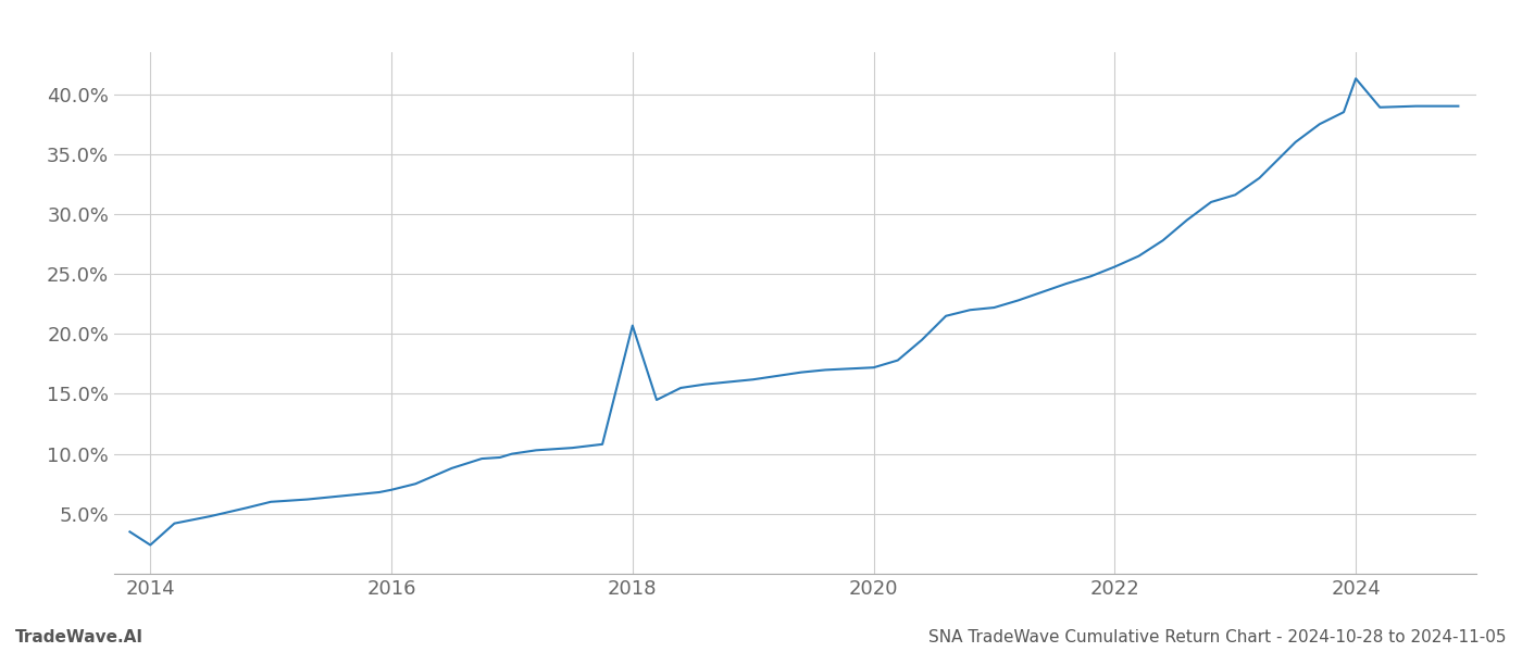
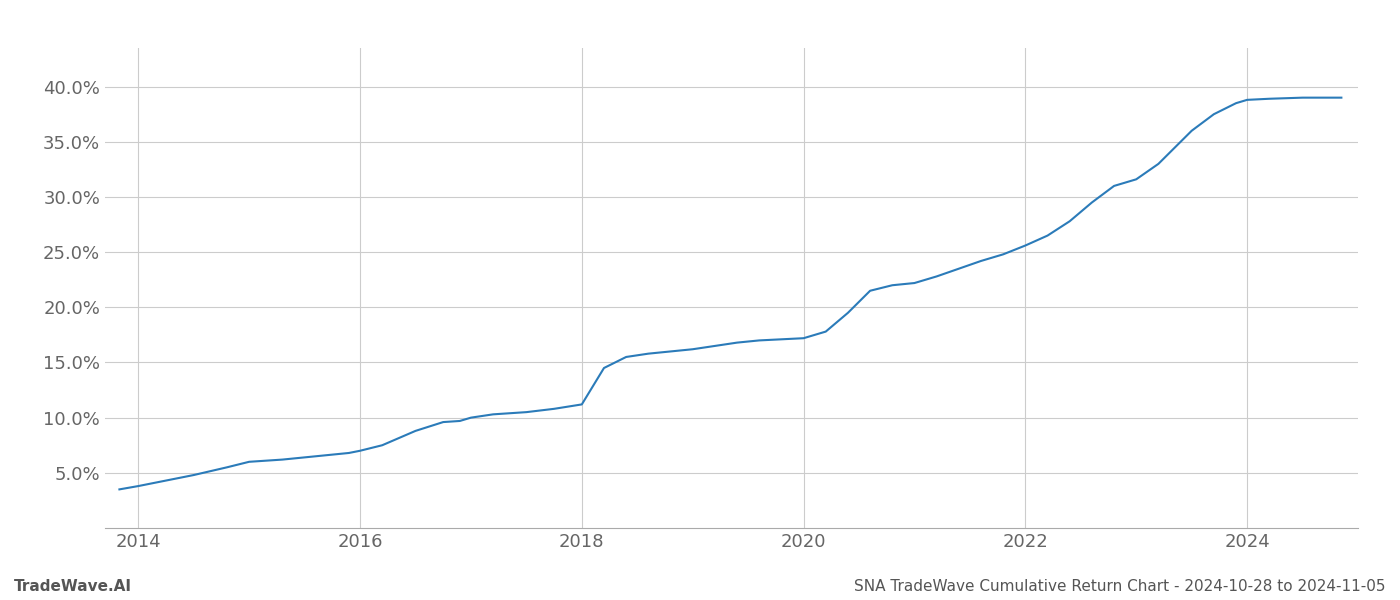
2014: 2.4% -> 3.8%
2018: 20.7% -> 11.2%
2024: 41.3% -> 38.8%
